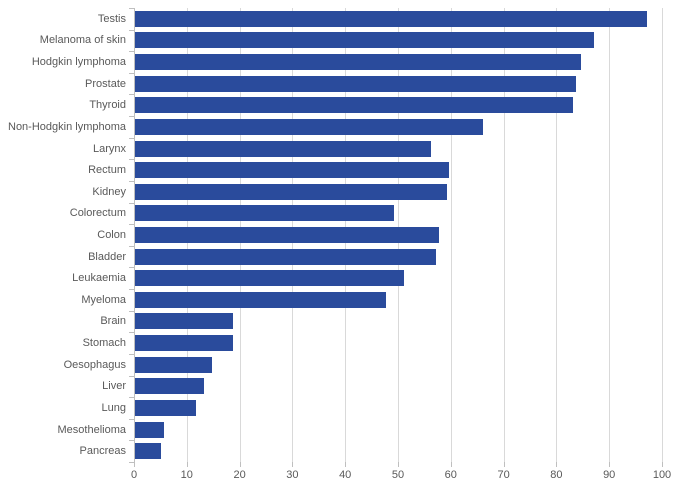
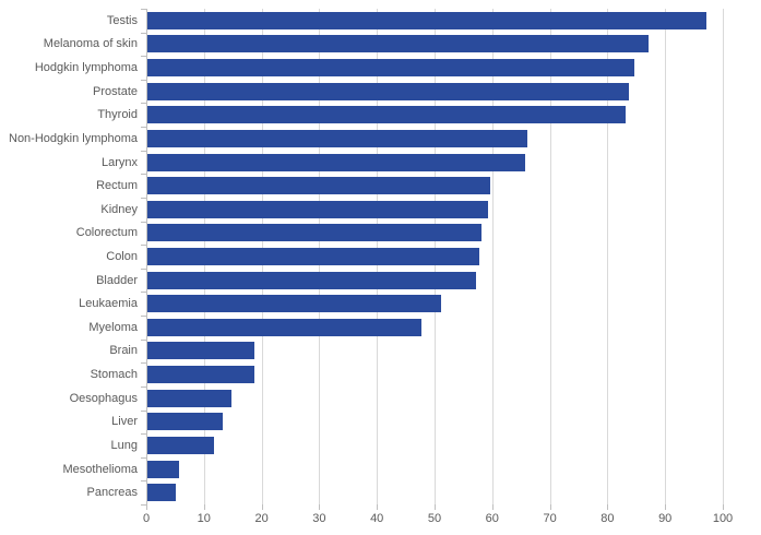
Larynx: 56 -> 66
Colorectum: 49 -> 58
